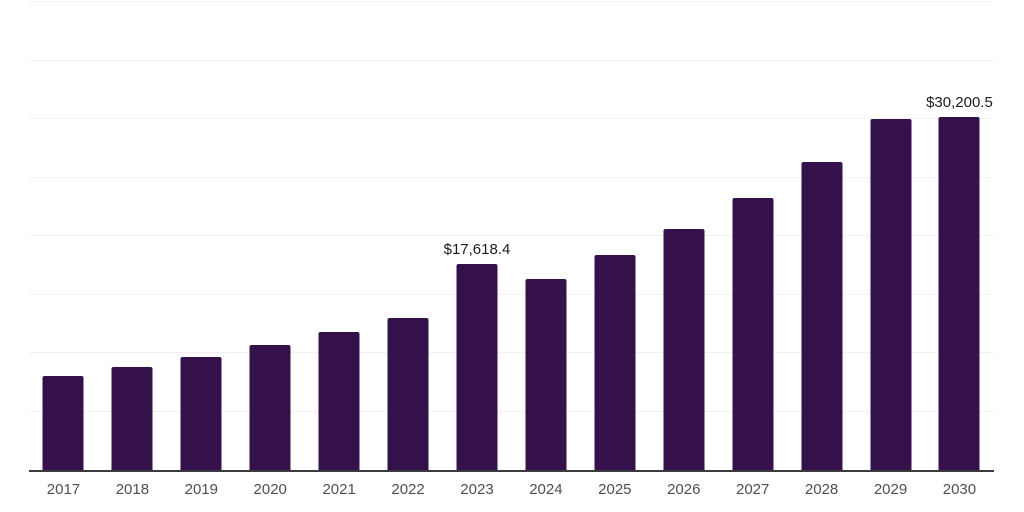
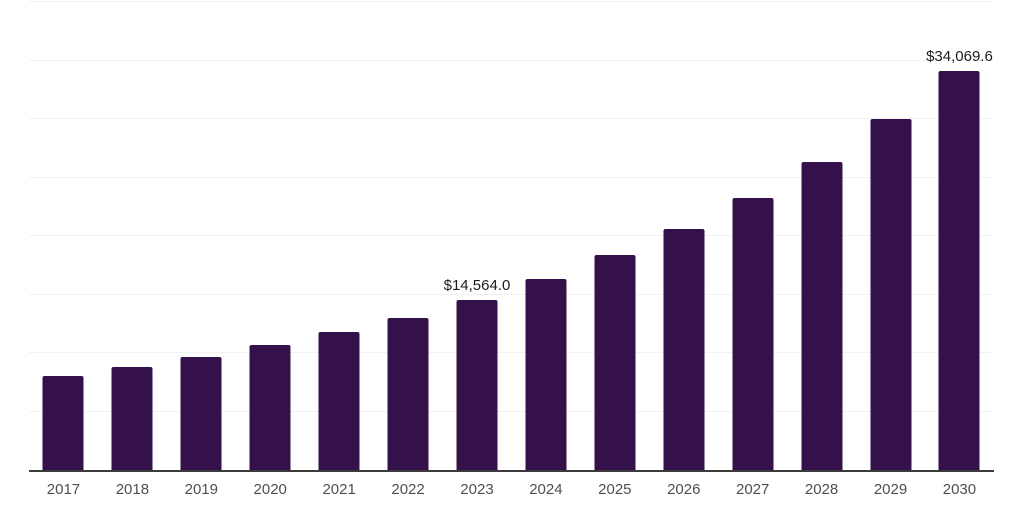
2023: $17,618.4 -> $14,564.0
2030: $30,200.5 -> $34,069.6
